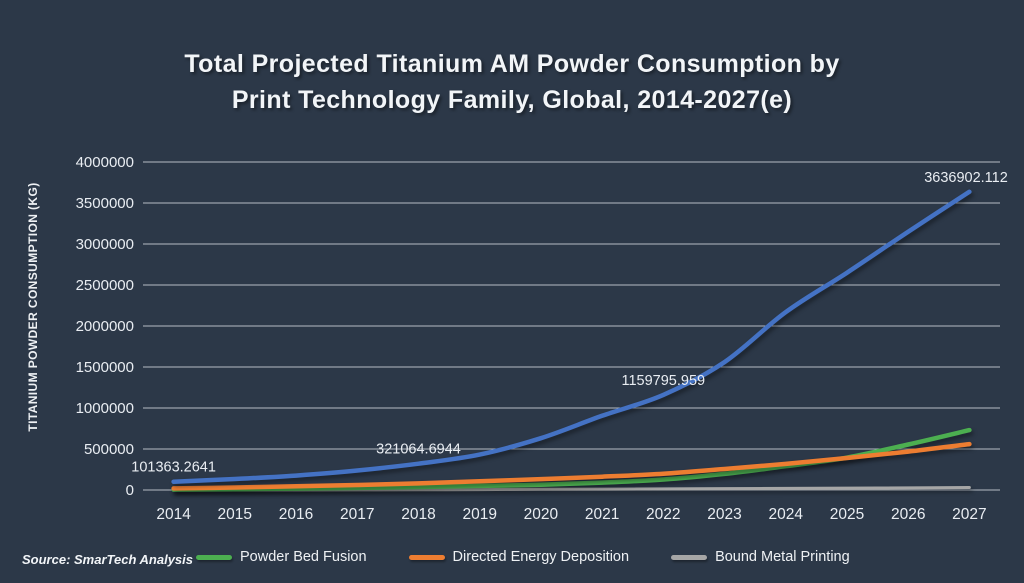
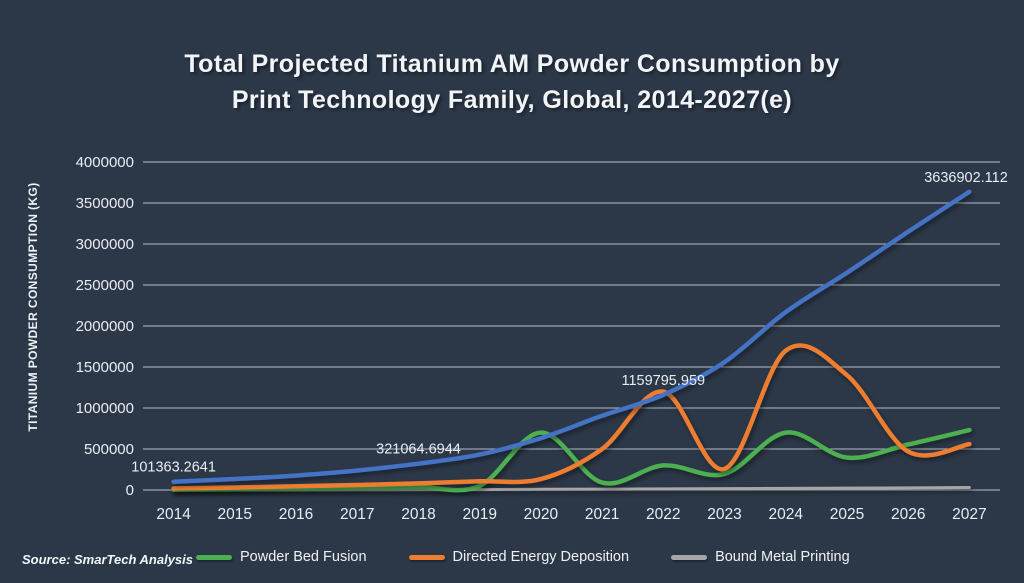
Powder Bed Fusion/2020: 100000 -> 700000
Directed Energy Deposition/2021: 200000 -> 500000
Powder Bed Fusion/2022: 100000 -> 300000
Directed Energy Deposition/2022: 200000 -> 1200000
Powder Bed Fusion/2024: 300000 -> 700000
Directed Energy Deposition/2024: 300000 -> 1700000
Directed Energy Deposition/2025: 400000 -> 1400000
